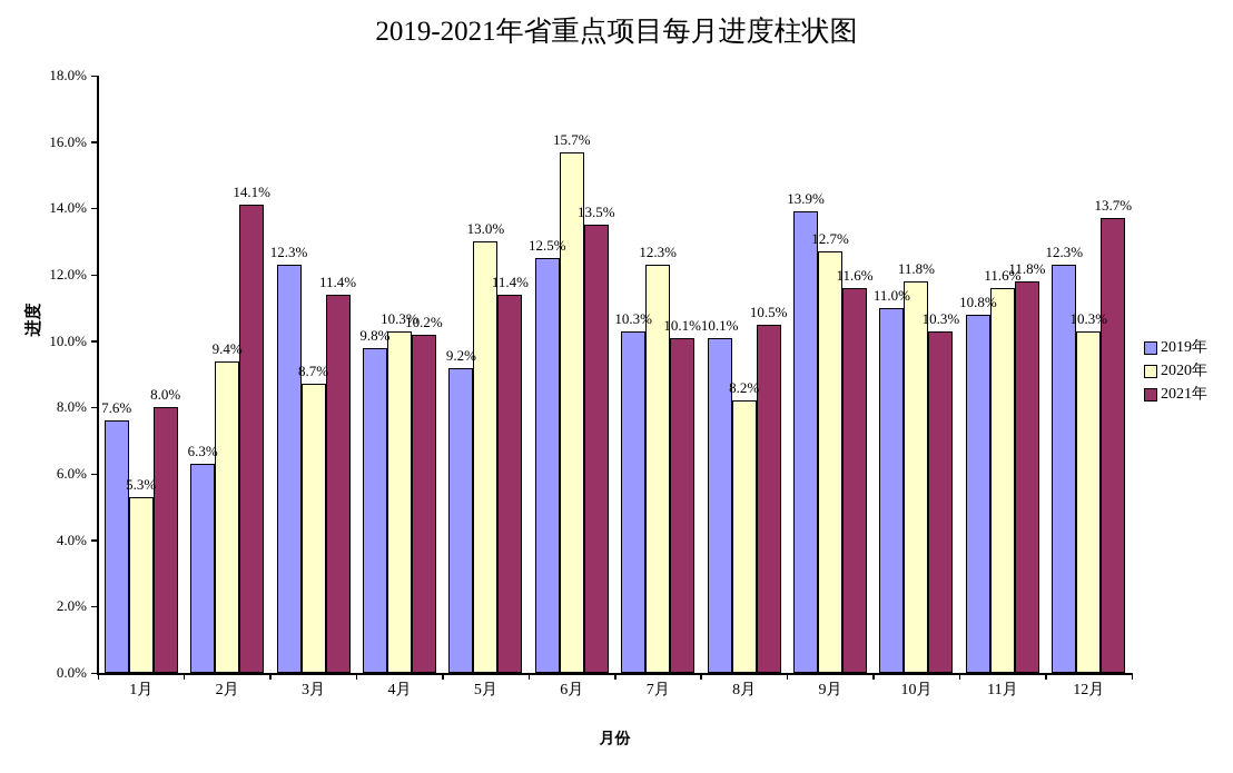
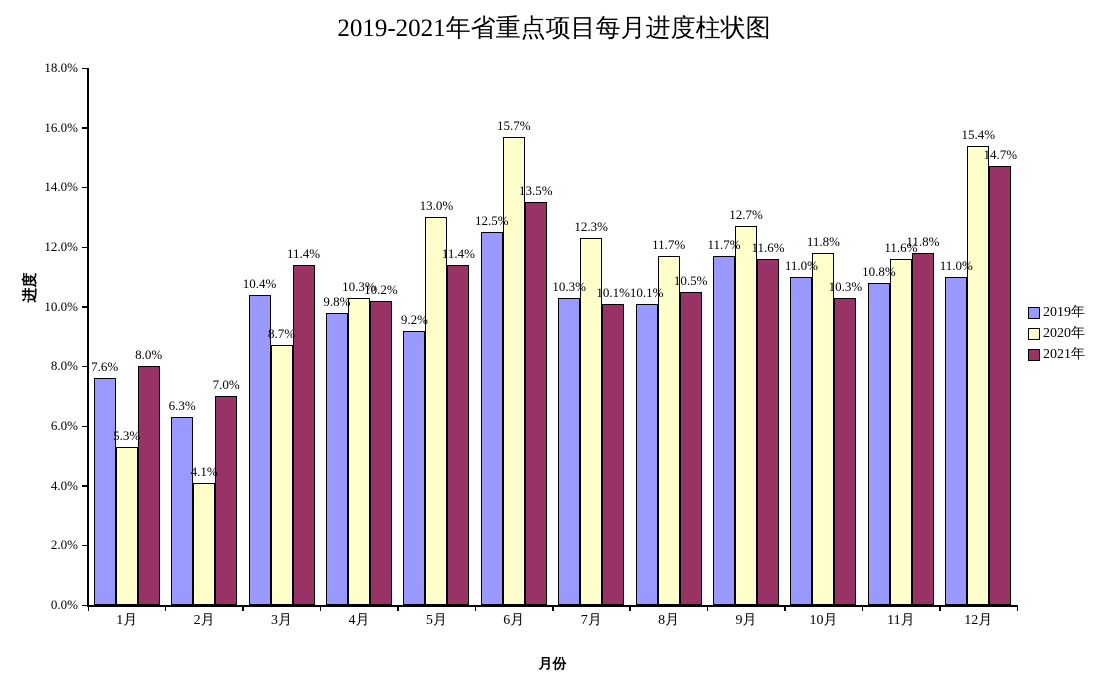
2020年/2月: 9.4% -> 4.1%
2021年/2月: 14.1% -> 7.0%
2019年/3月: 12.3% -> 10.4%
2020年/8月: 8.2% -> 11.7%
2019年/9月: 13.9% -> 11.7%
2019年/12月: 12.3% -> 11.0%
2020年/12月: 10.3% -> 15.4%
2021年/12月: 13.7% -> 14.7%
